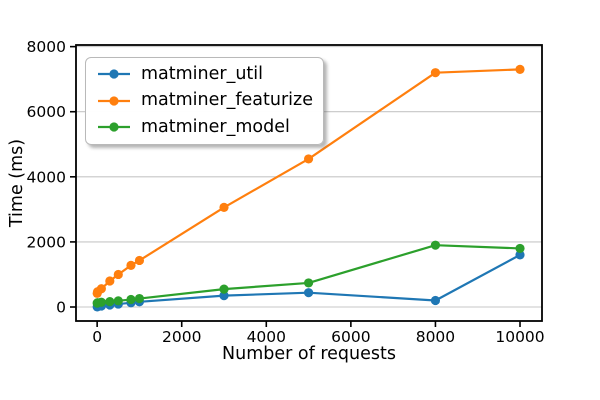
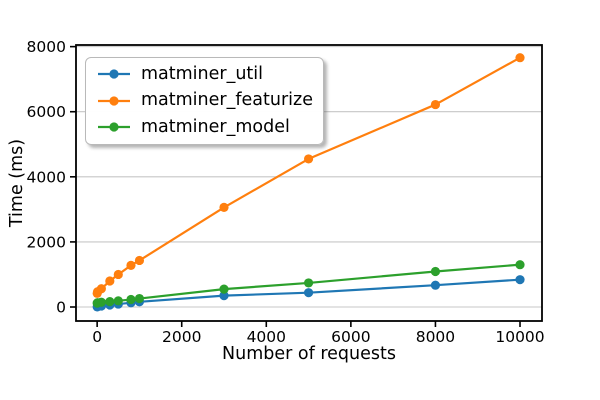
matminer_util/8000: 200 -> 700
matminer_featurize/8000: 7200 -> 6200
matminer_model/8000: 1900 -> 1100
matminer_util/10000: 1600 -> 800
matminer_featurize/10000: 7300 -> 7700
matminer_model/10000: 1800 -> 1300
